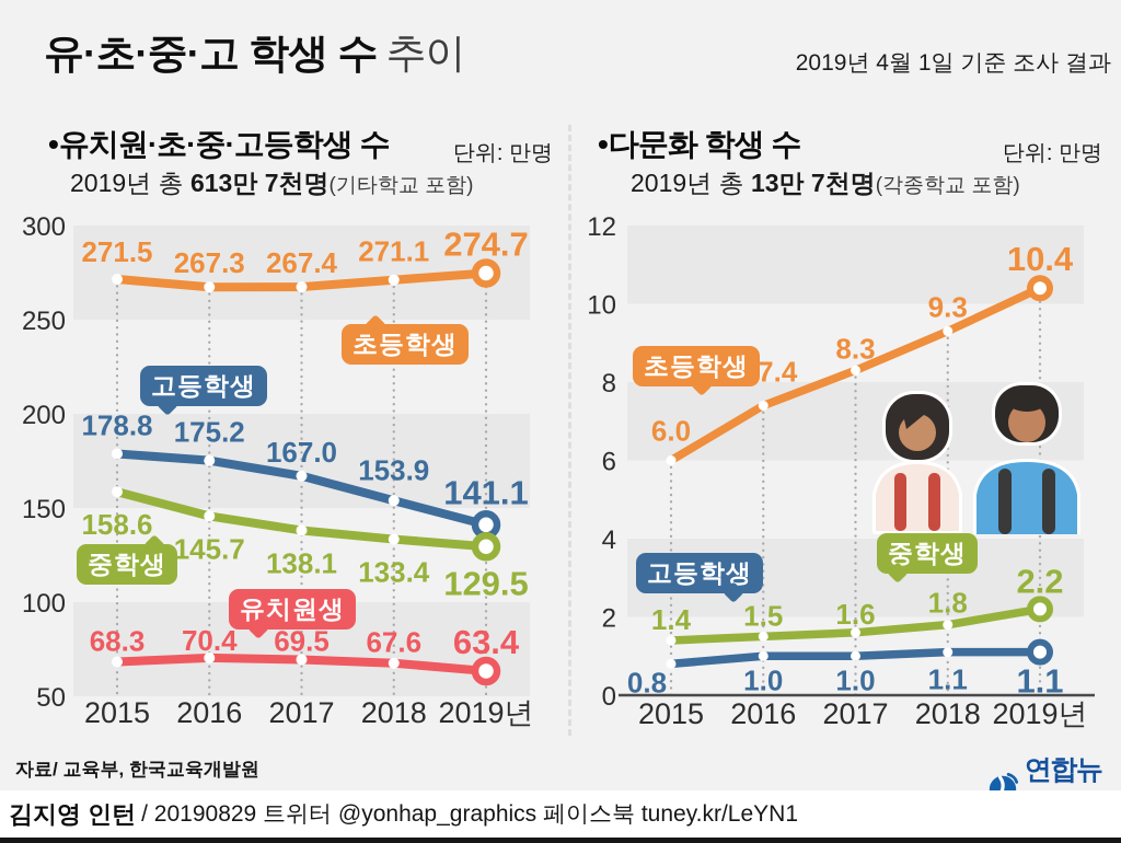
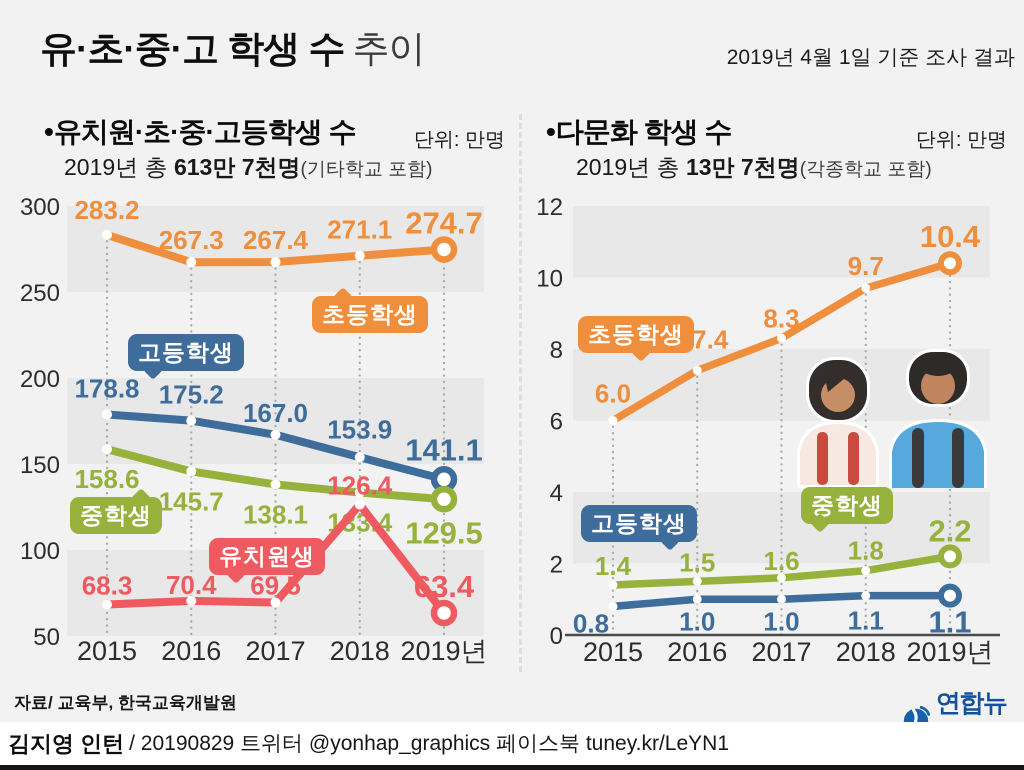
유치원·초·중·고등학생 수/초등학생/2015: 271.5 -> 283.2
유치원·초·중·고등학생 수/유치원생/2018: 67.6 -> 126.4
다문화 학생 수/초등학생/2018: 9.3 -> 9.7
